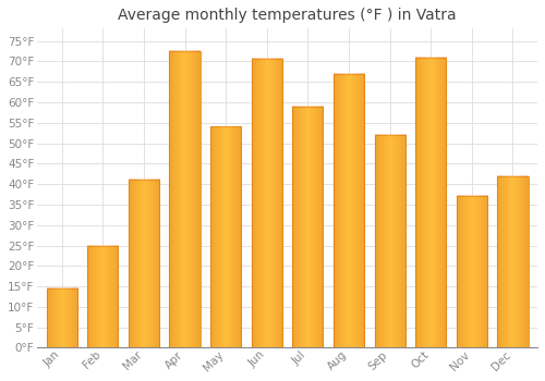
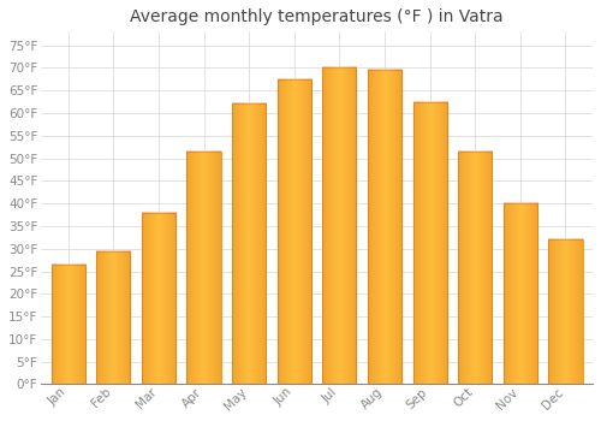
Jan: 14.5°F -> 26.5°F
Feb: 25.0°F -> 29.5°F
Mar: 41.0°F -> 38.0°F
Apr: 72.5°F -> 51.5°F
May: 54.0°F -> 62.0°F
Jun: 70.5°F -> 67.5°F
Jul: 59.0°F -> 70.0°F
Aug: 67.0°F -> 69.5°F
Sep: 52.0°F -> 62.5°F
Oct: 71.0°F -> 51.5°F
Nov: 37.0°F -> 40.0°F
Dec: 42.0°F -> 32.0°F
